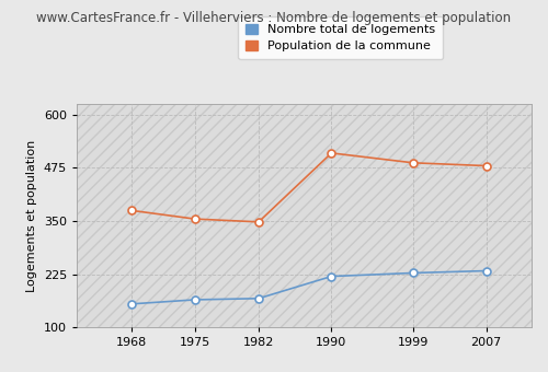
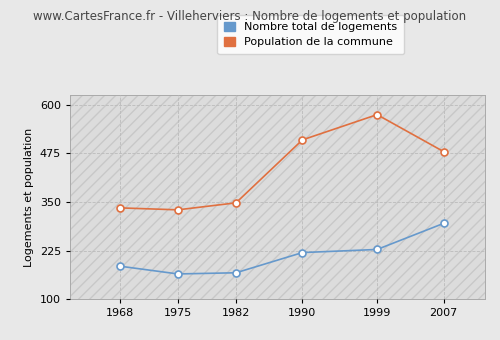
Nombre total de logements/1968: 155 -> 185
Population de la commune/1968: 375 -> 335
Population de la commune/1975: 355 -> 330
Population de la commune/1999: 487 -> 575
Nombre total de logements/2007: 233 -> 295
